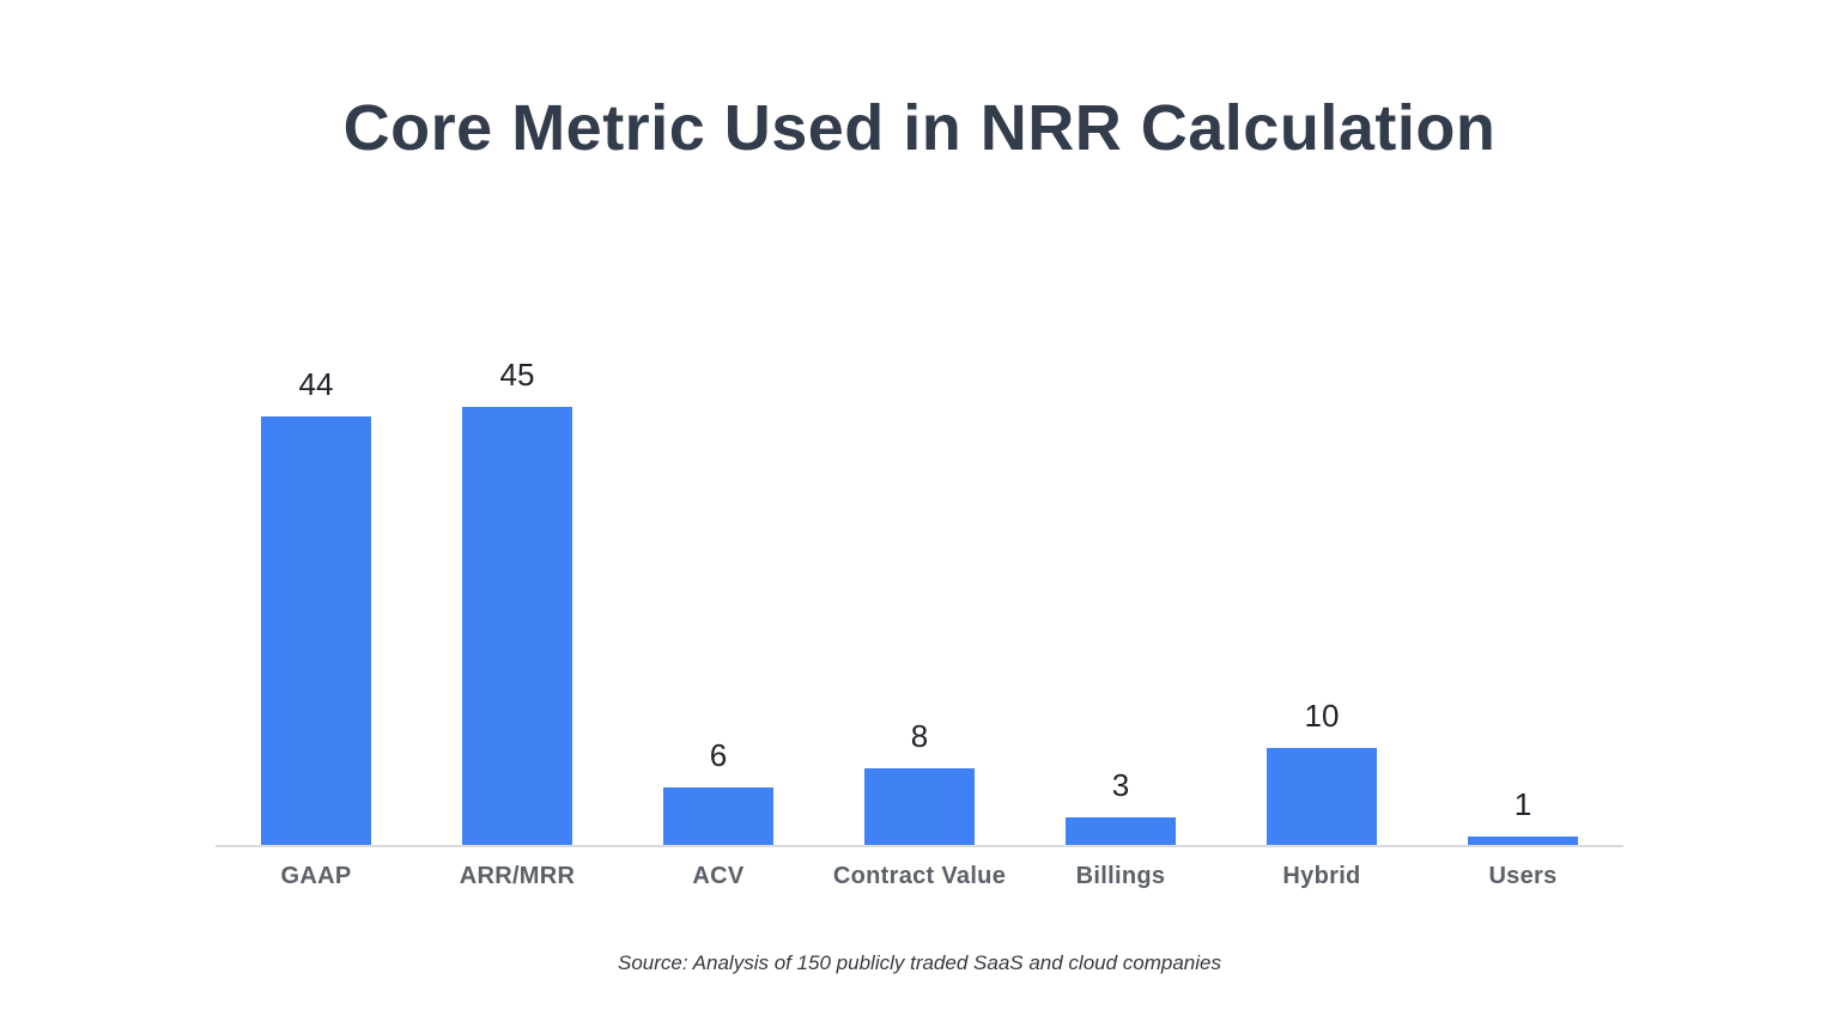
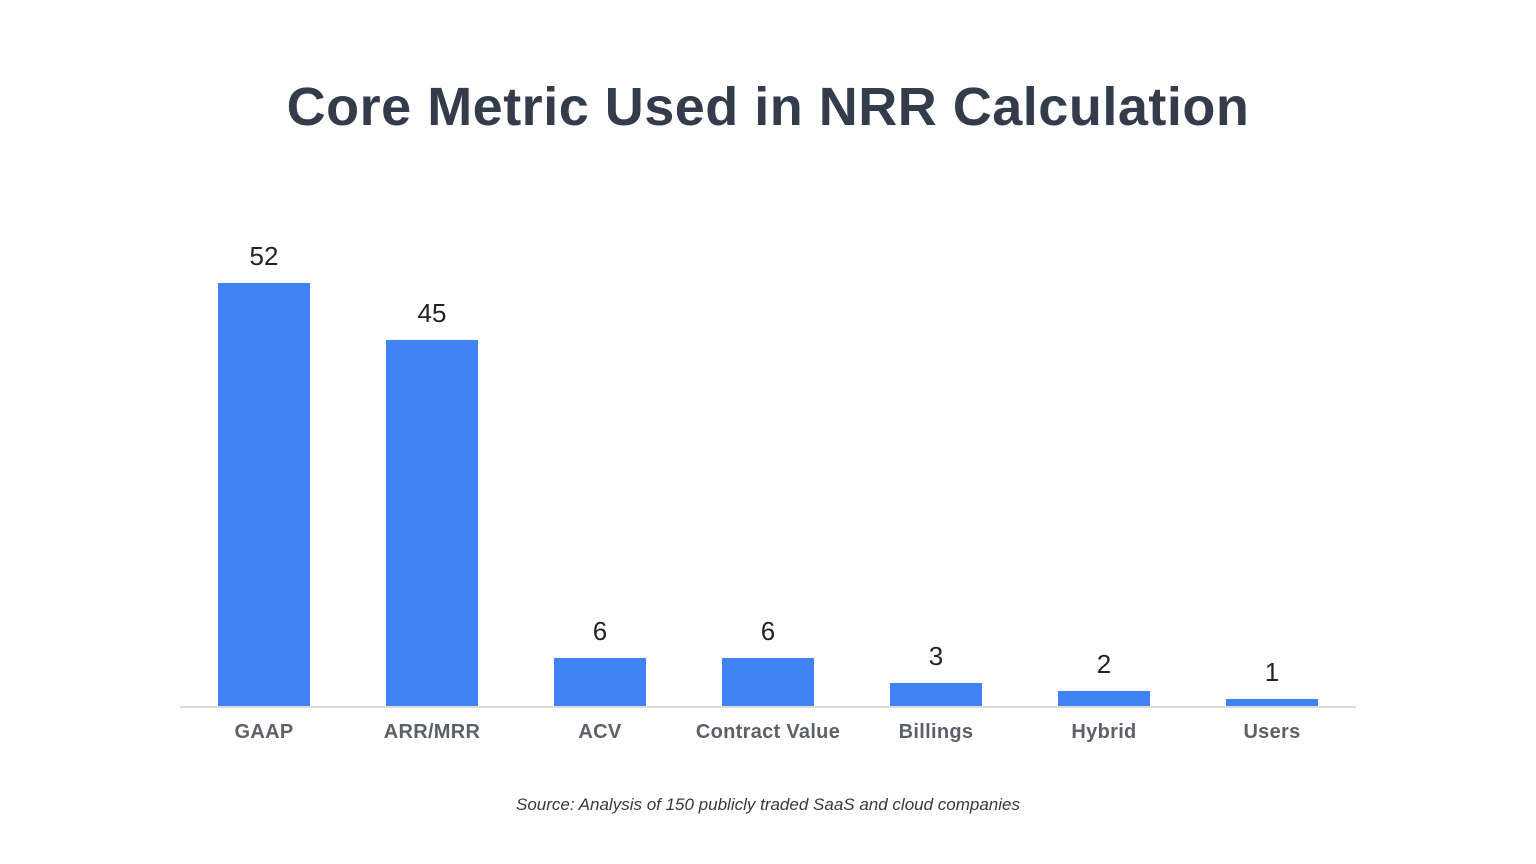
GAAP: 44 -> 52
Contract Value: 8 -> 6
Hybrid: 10 -> 2
